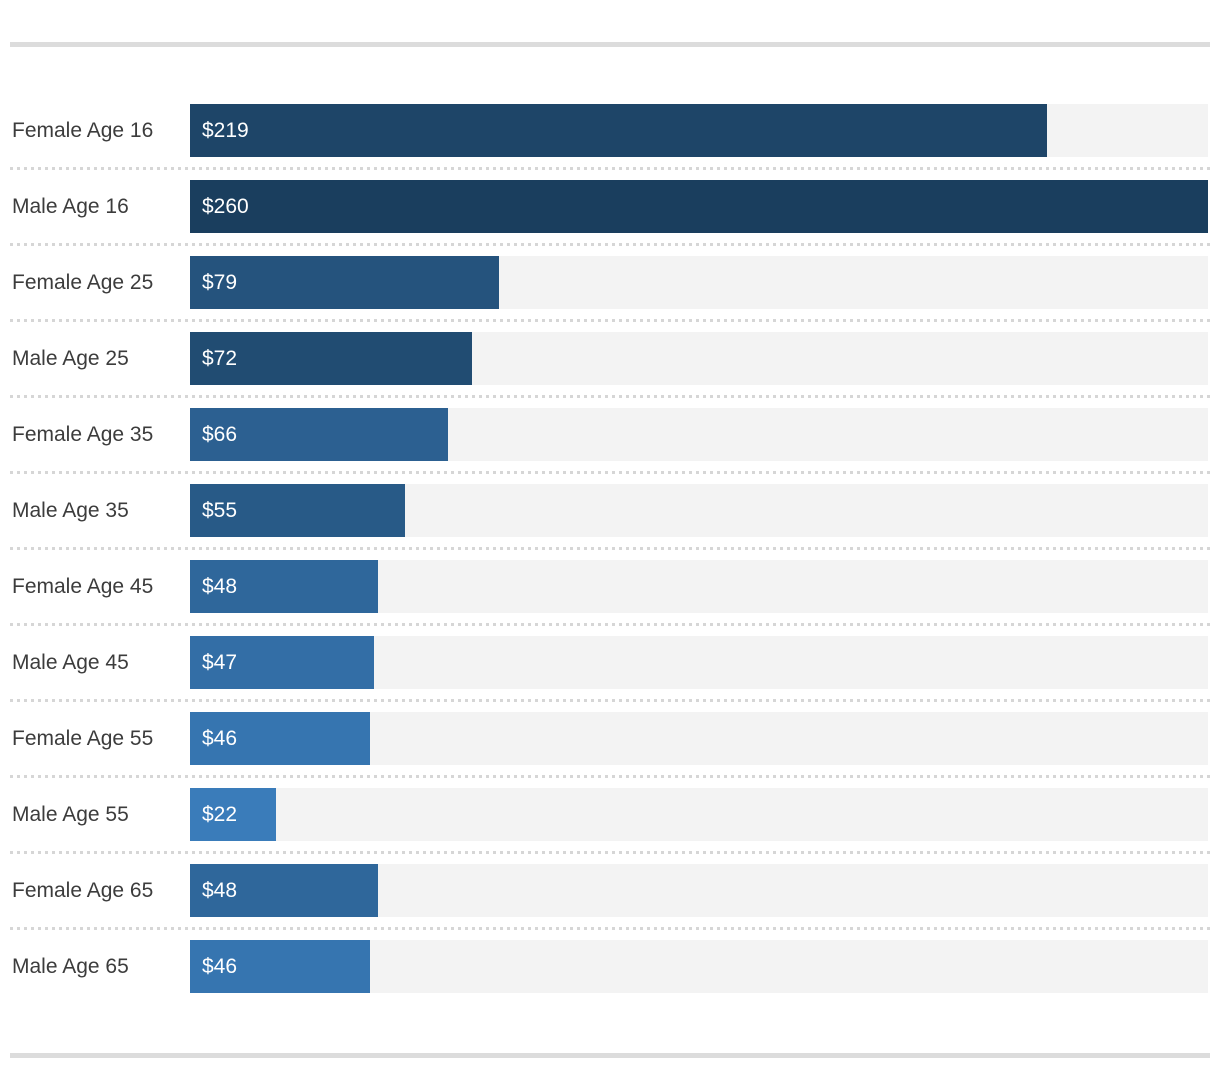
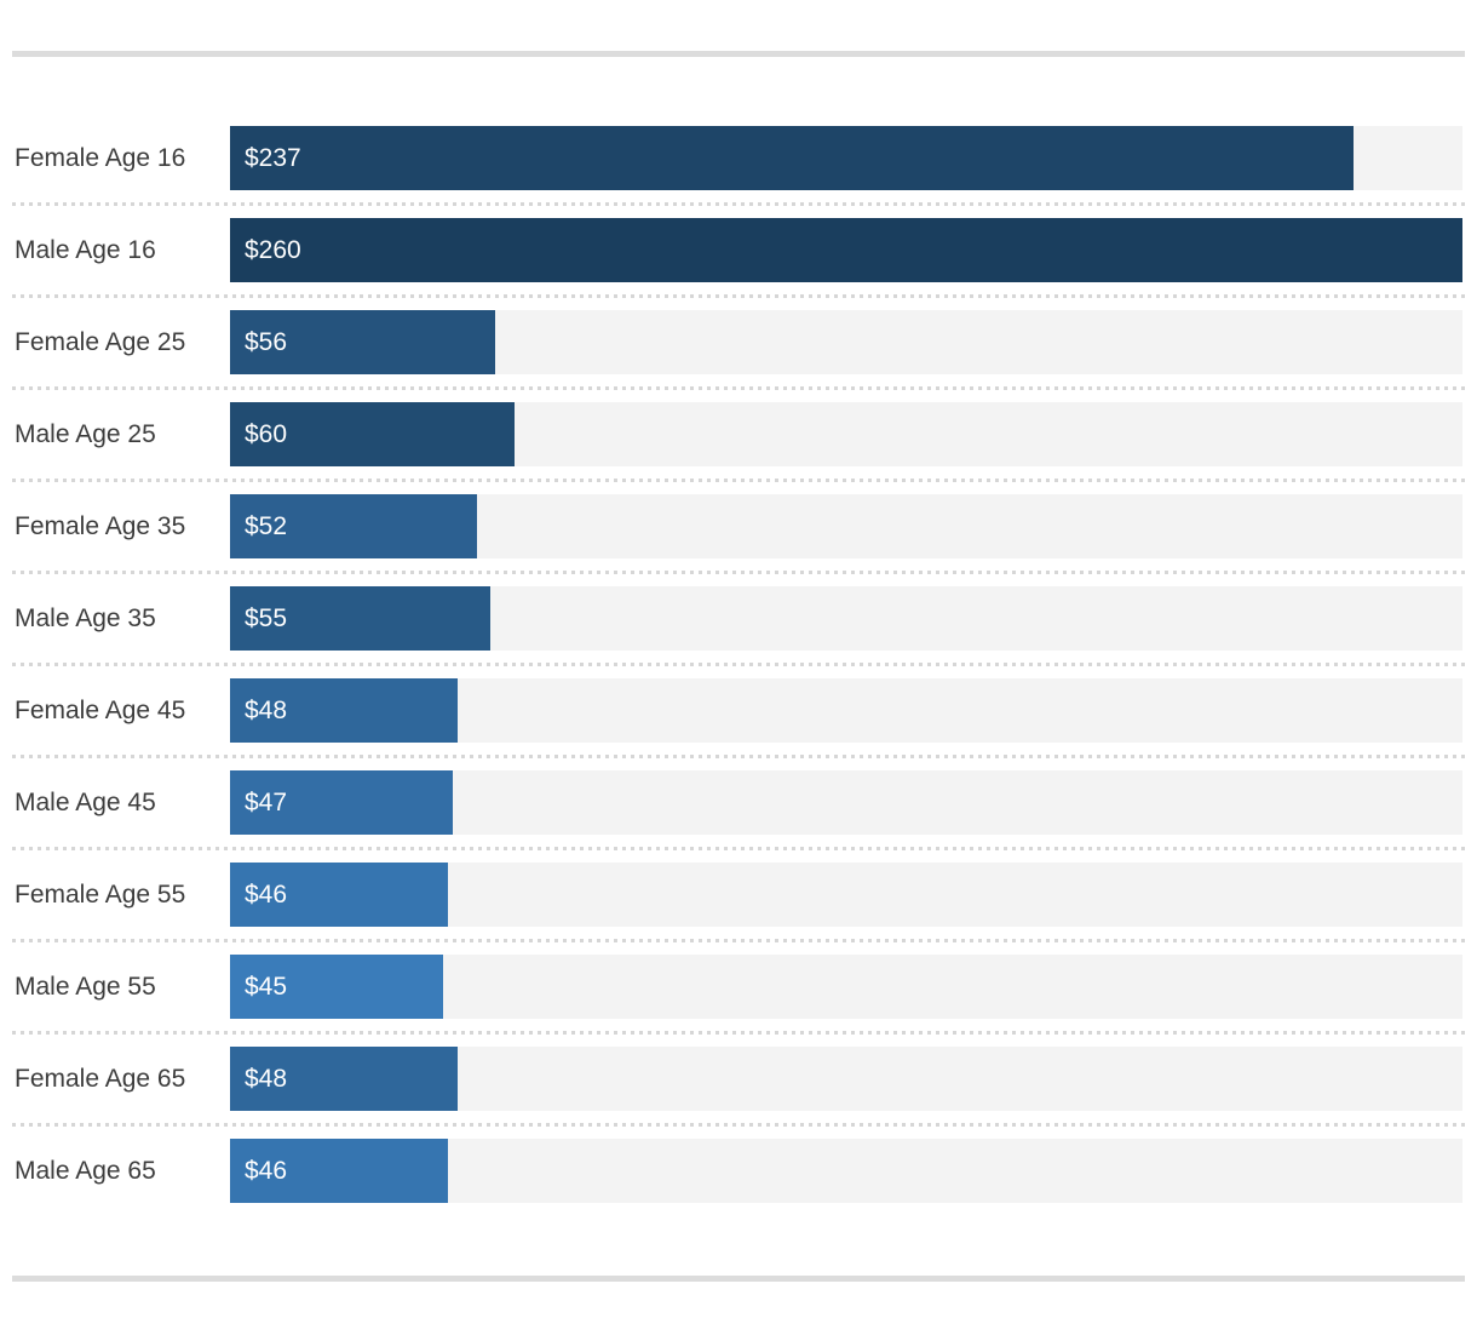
Female Age 16: $219 -> $237
Female Age 25: $79 -> $56
Male Age 25: $72 -> $60
Female Age 35: $66 -> $52
Male Age 55: $22 -> $45
